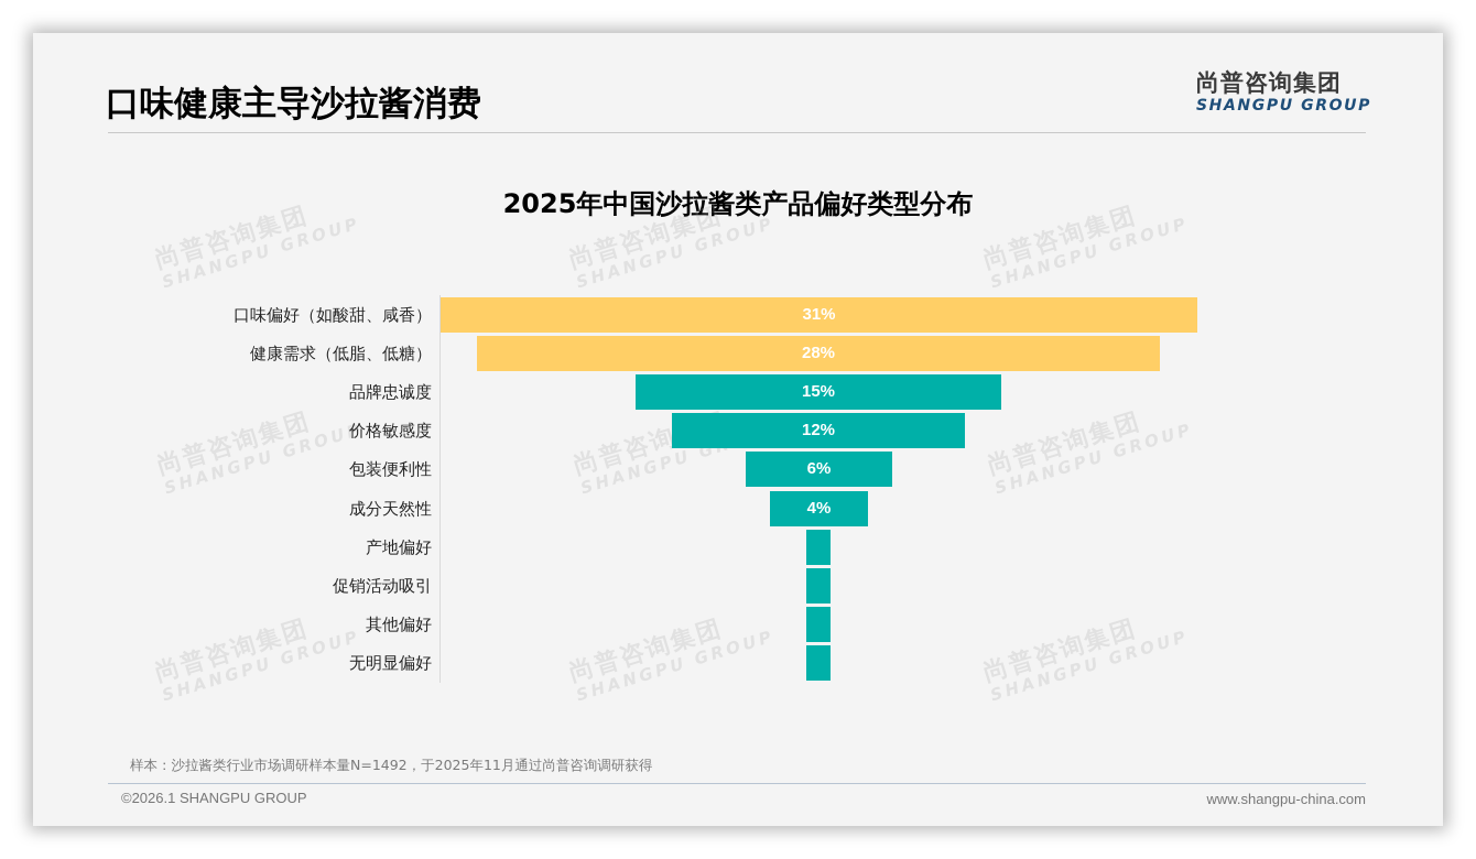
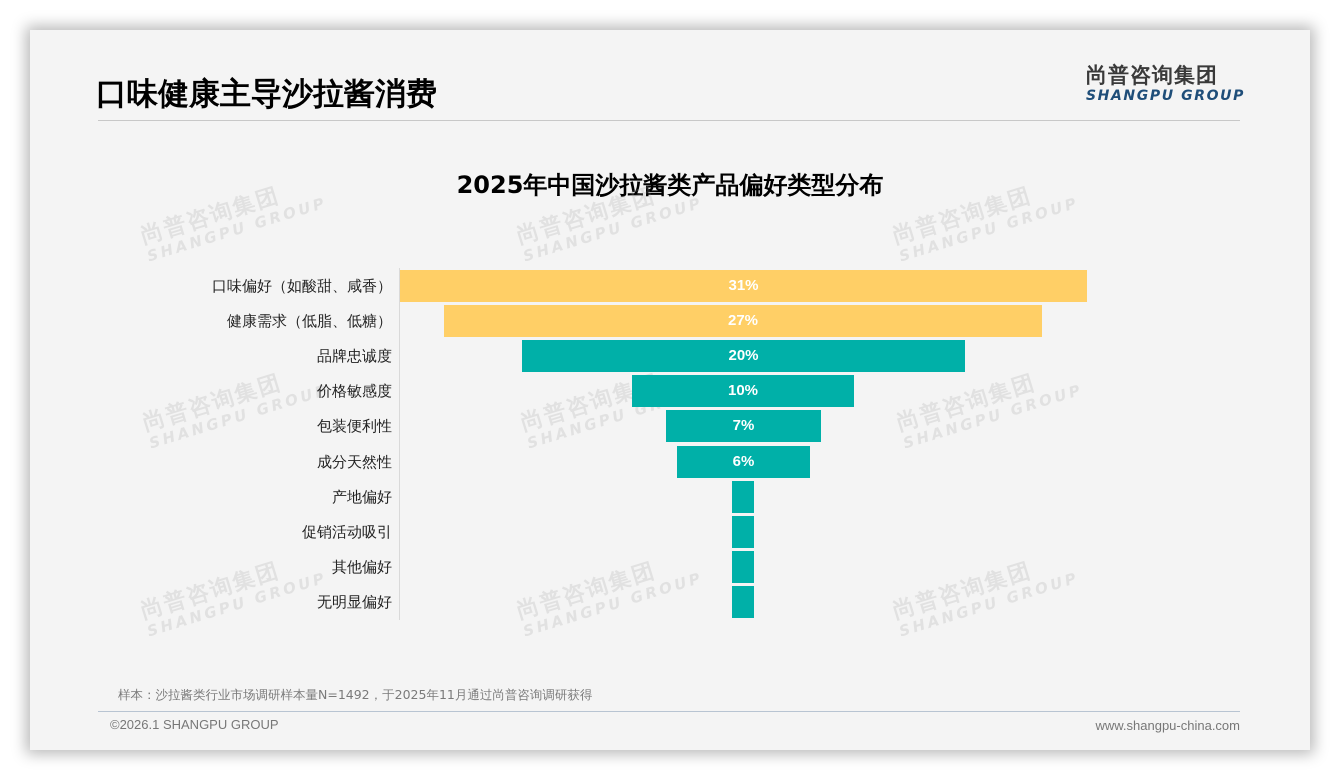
健康需求（低脂、低糖）: 28% -> 27%
品牌忠诚度: 15% -> 20%
价格敏感度: 12% -> 10%
包装便利性: 6% -> 7%
成分天然性: 4% -> 6%
